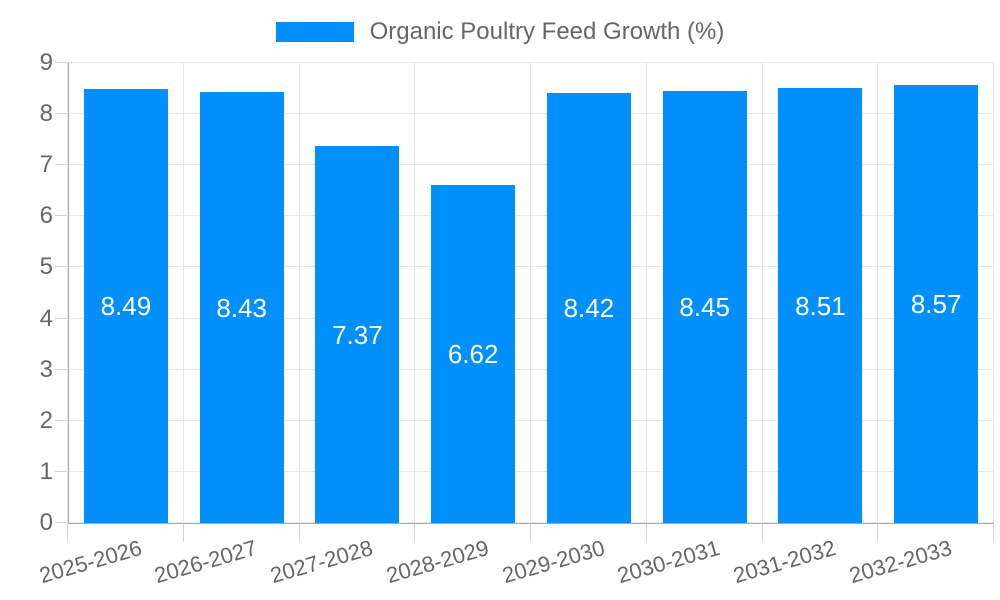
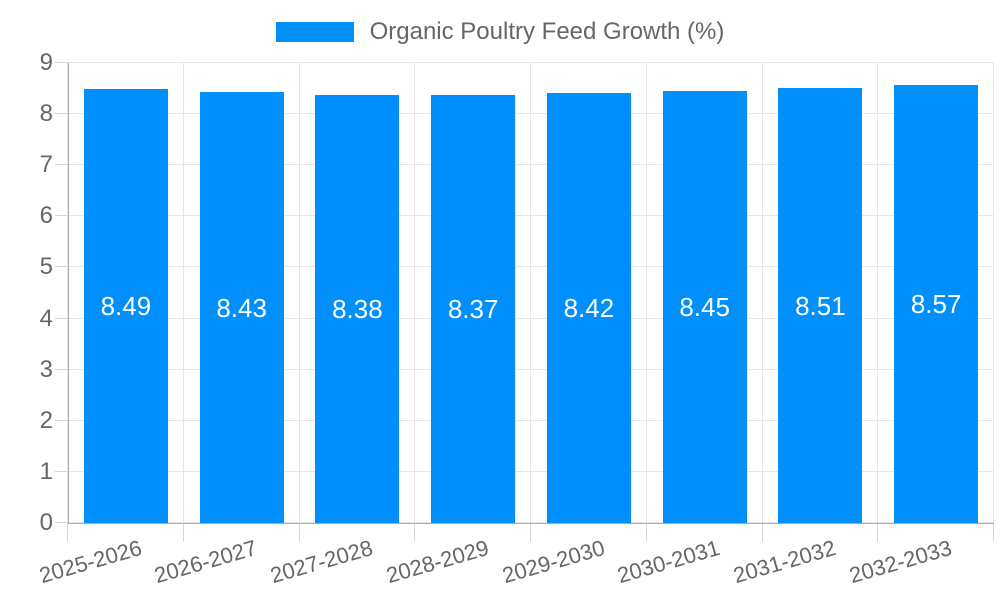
2027-2028: 7.37 -> 8.38
2028-2029: 6.62 -> 8.37
